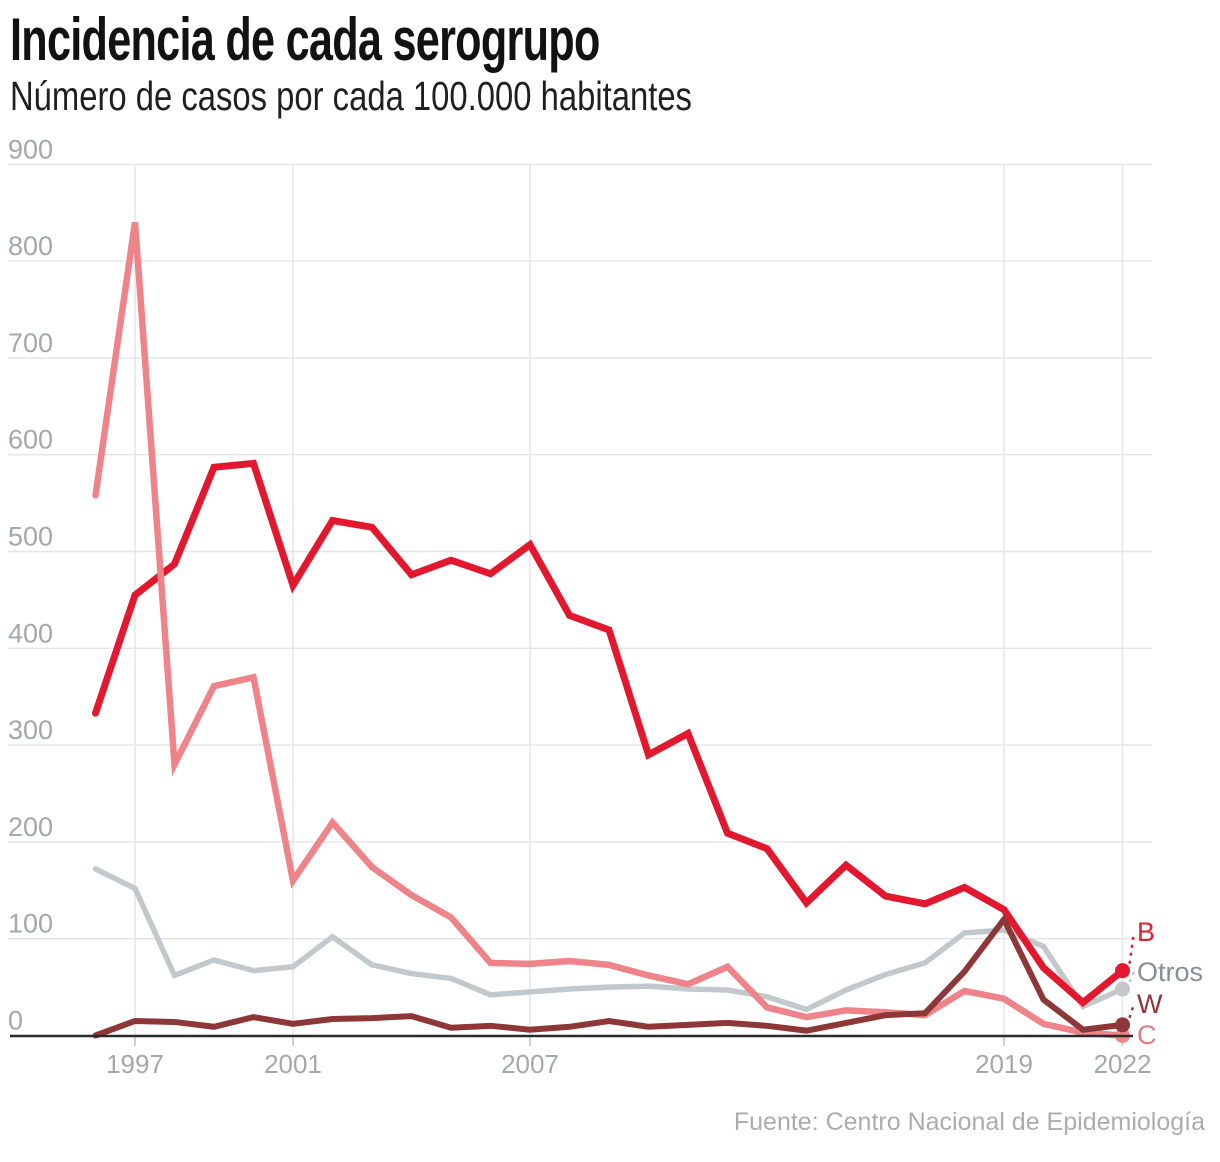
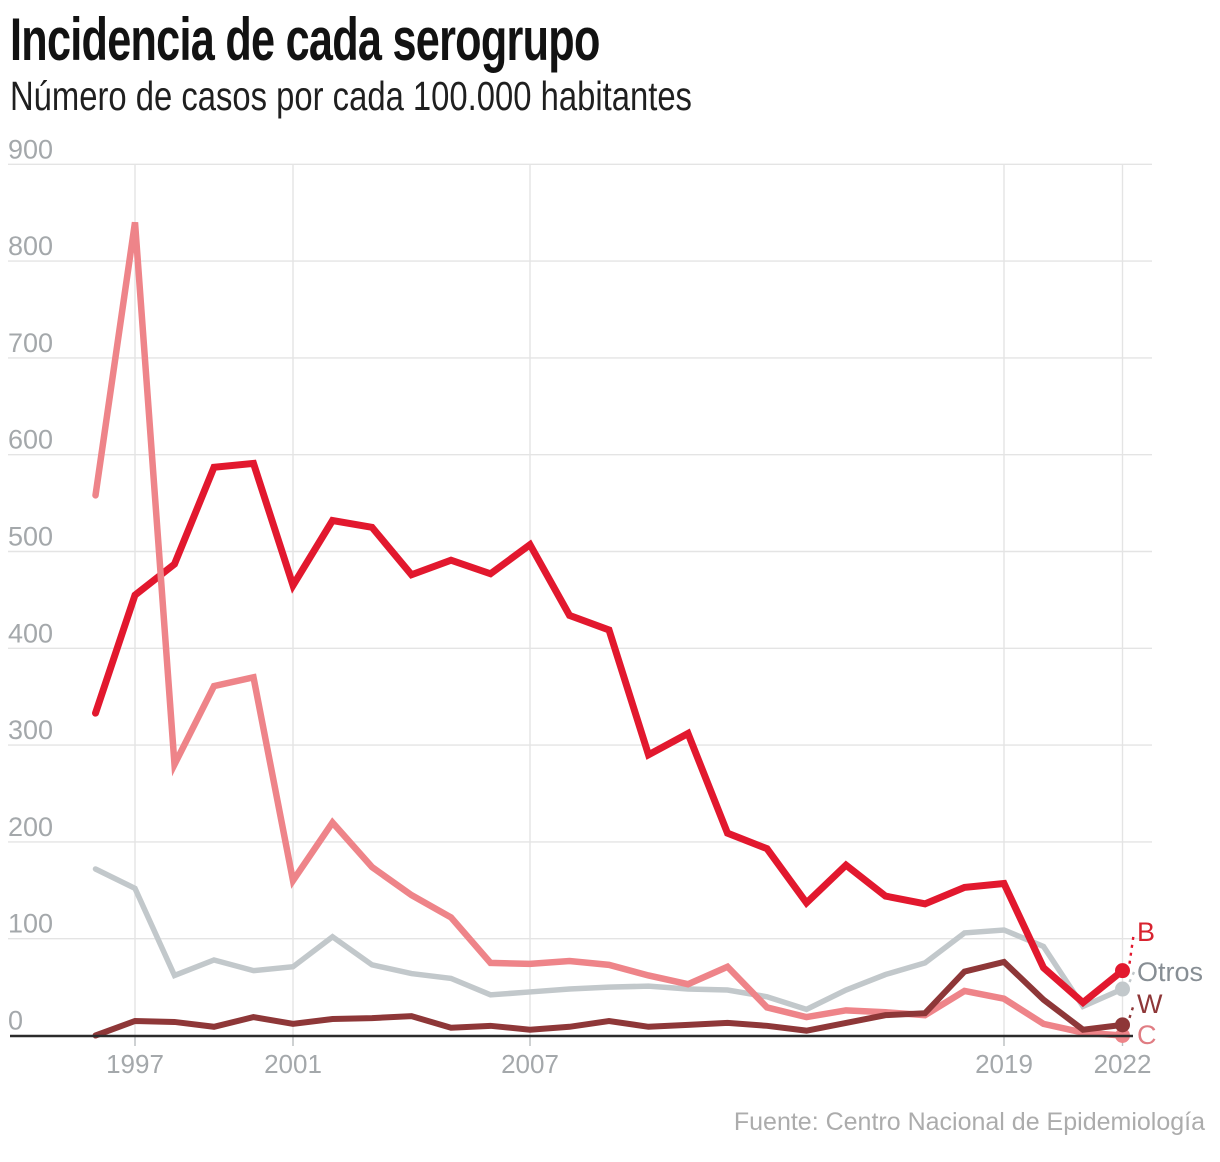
B/2019: 130 -> 160
W/2019: 120 -> 80
